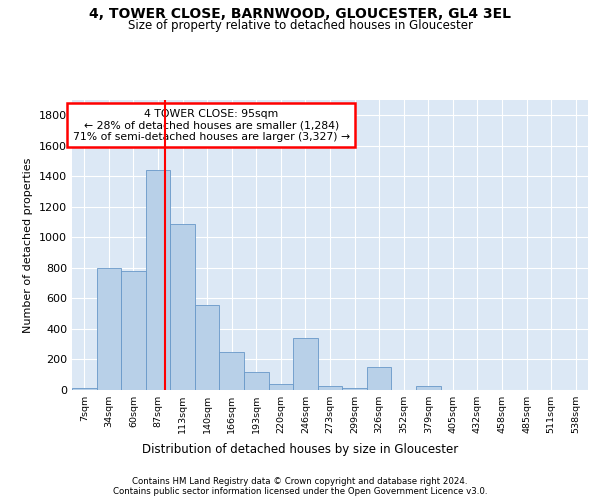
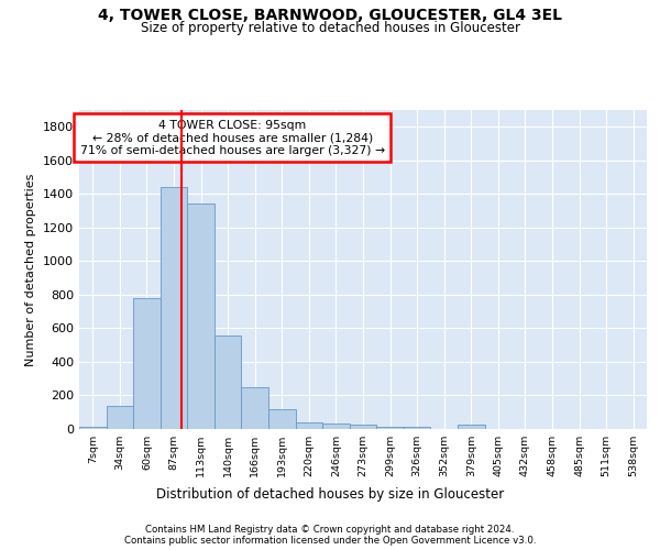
34sqm: 800 -> 140
113sqm: 1090 -> 1340
246sqm: 340 -> 30
326sqm: 150 -> 20
